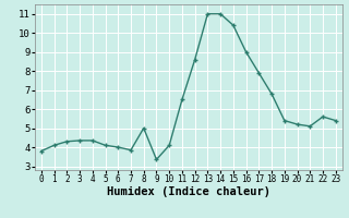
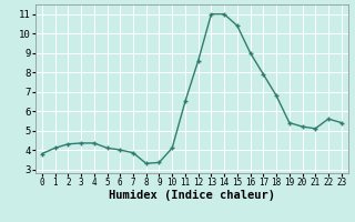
8: 5.0 -> 3.3
